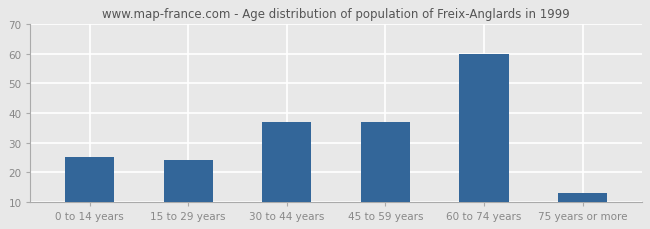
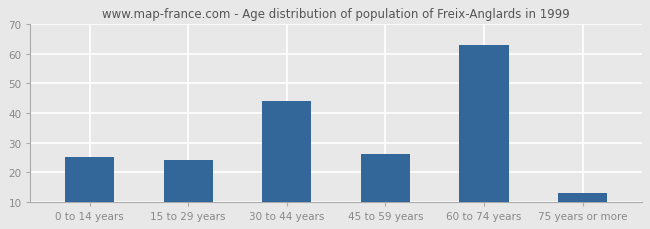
30 to 44 years: 37 -> 44
45 to 59 years: 37 -> 26
60 to 74 years: 60 -> 63
